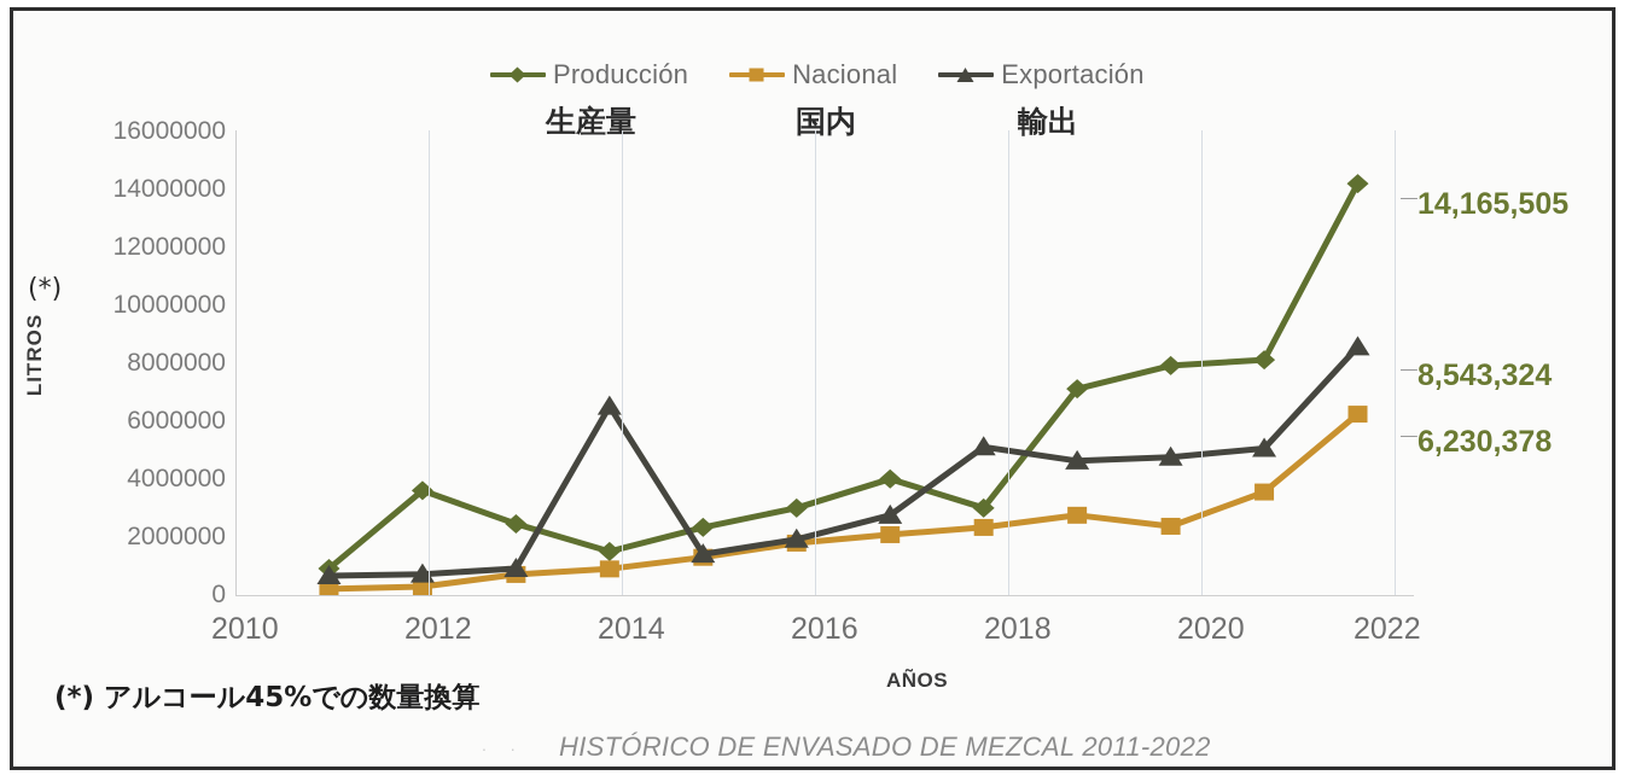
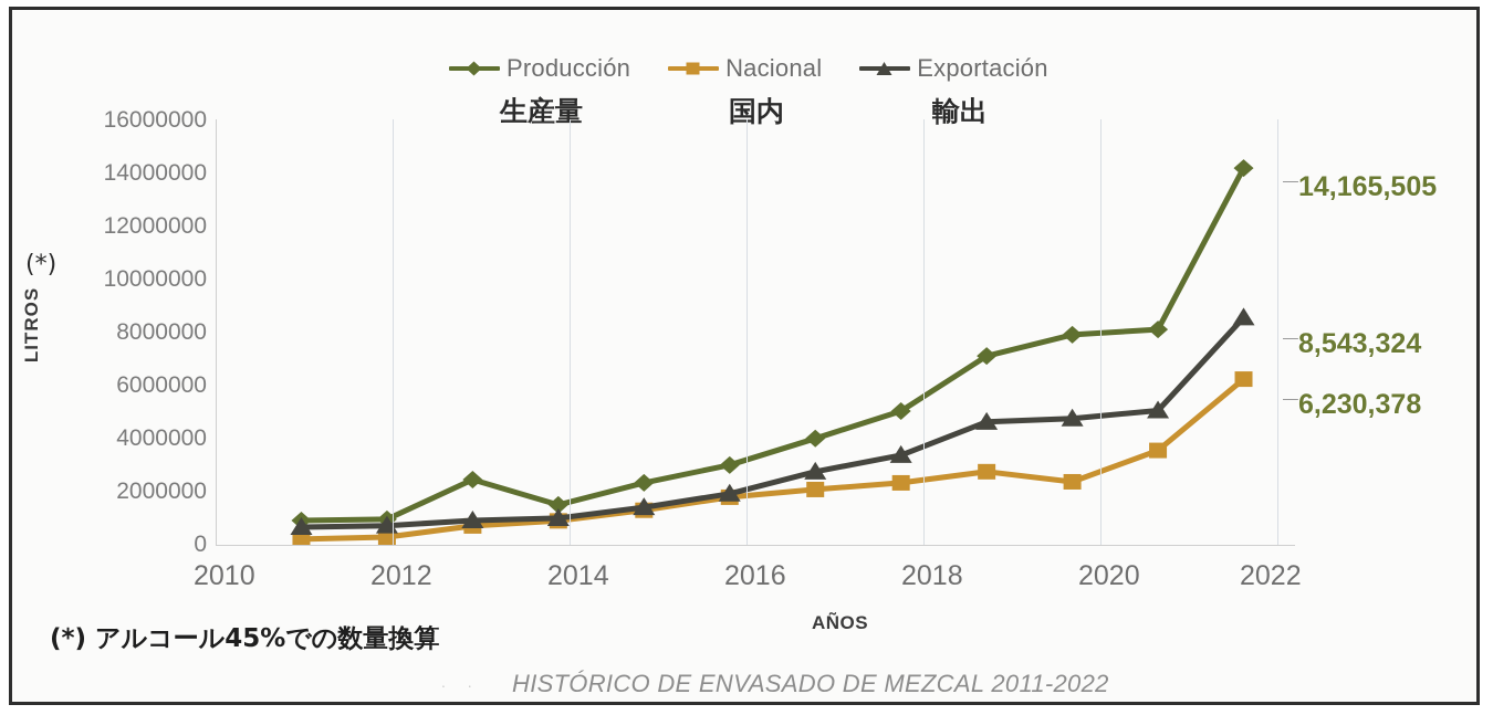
Producción/2012: 3600000 -> 1000000
Exportación/2014: 6500000 -> 1000000
Producción/2018: 3000000 -> 5000000
Exportación/2018: 5100000 -> 3400000
